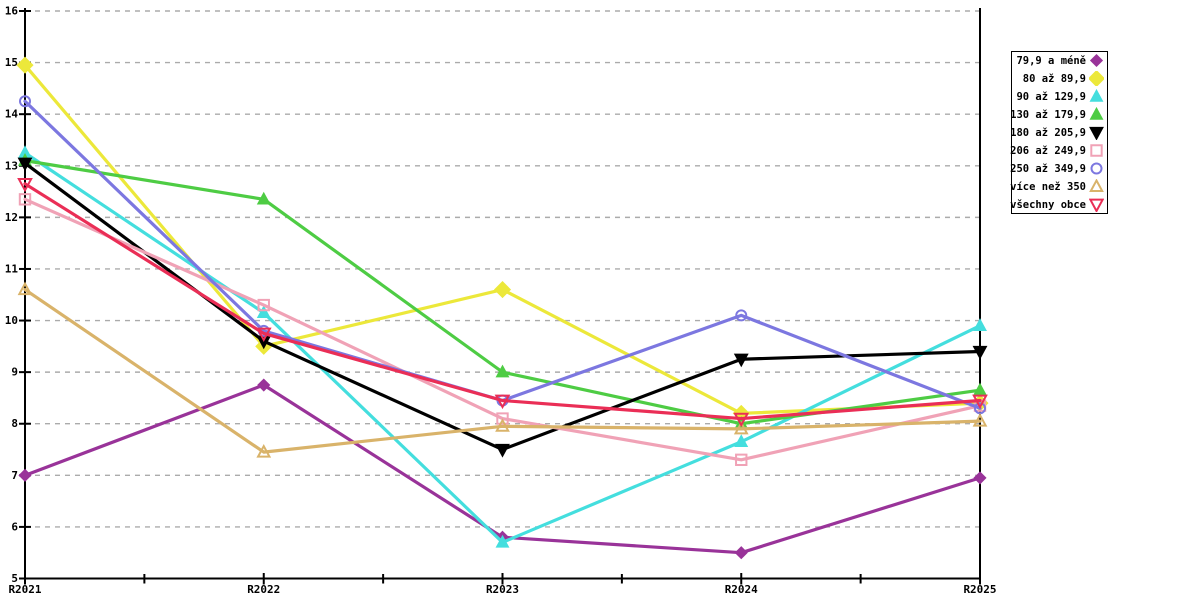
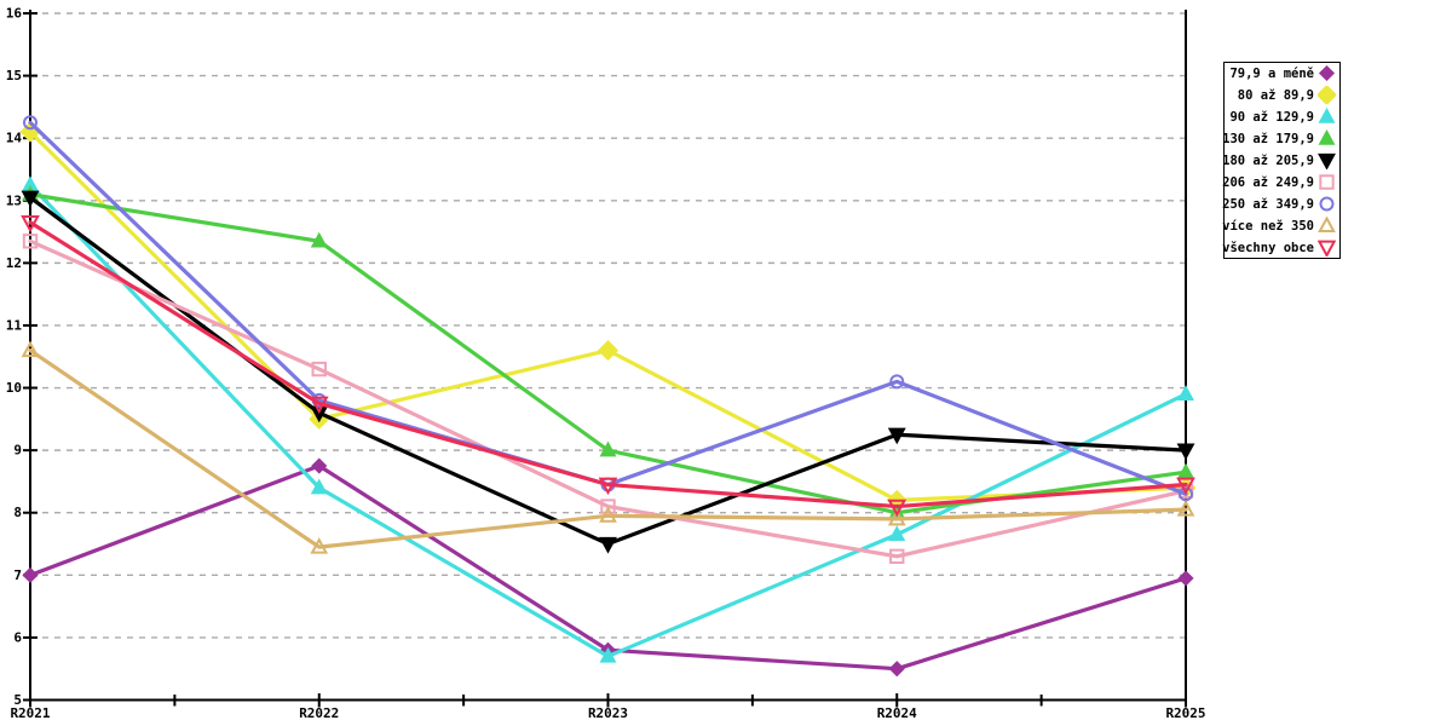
80 až 89,9/R2021: 14.9 -> 14.1
90 až 129,9/R2022: 10.2 -> 8.4
180 až 205,9/R2025: 9.4 -> 9.0
